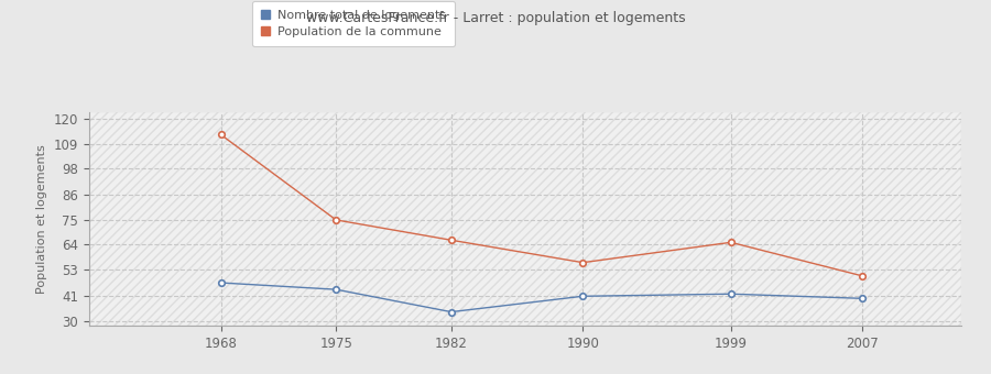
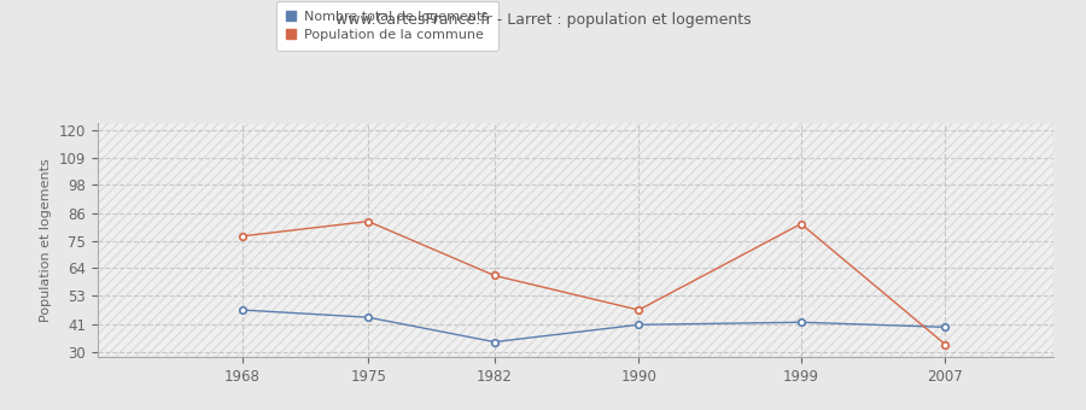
Population de la commune/1968: 113 -> 77
Population de la commune/1975: 75 -> 83
Population de la commune/1982: 66 -> 61
Population de la commune/1990: 56 -> 47
Population de la commune/1999: 65 -> 82
Population de la commune/2007: 50 -> 33
